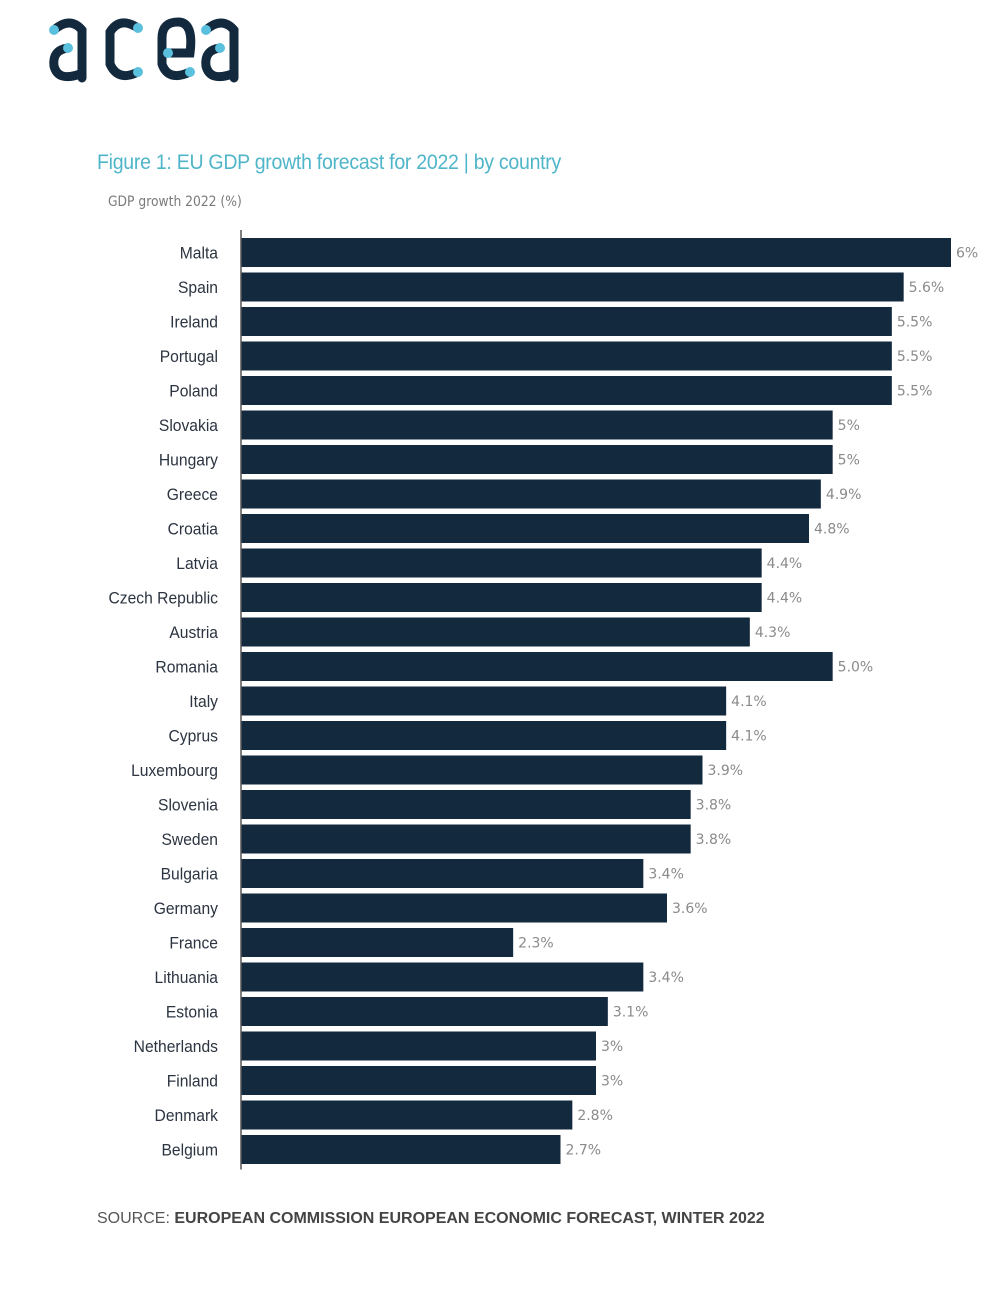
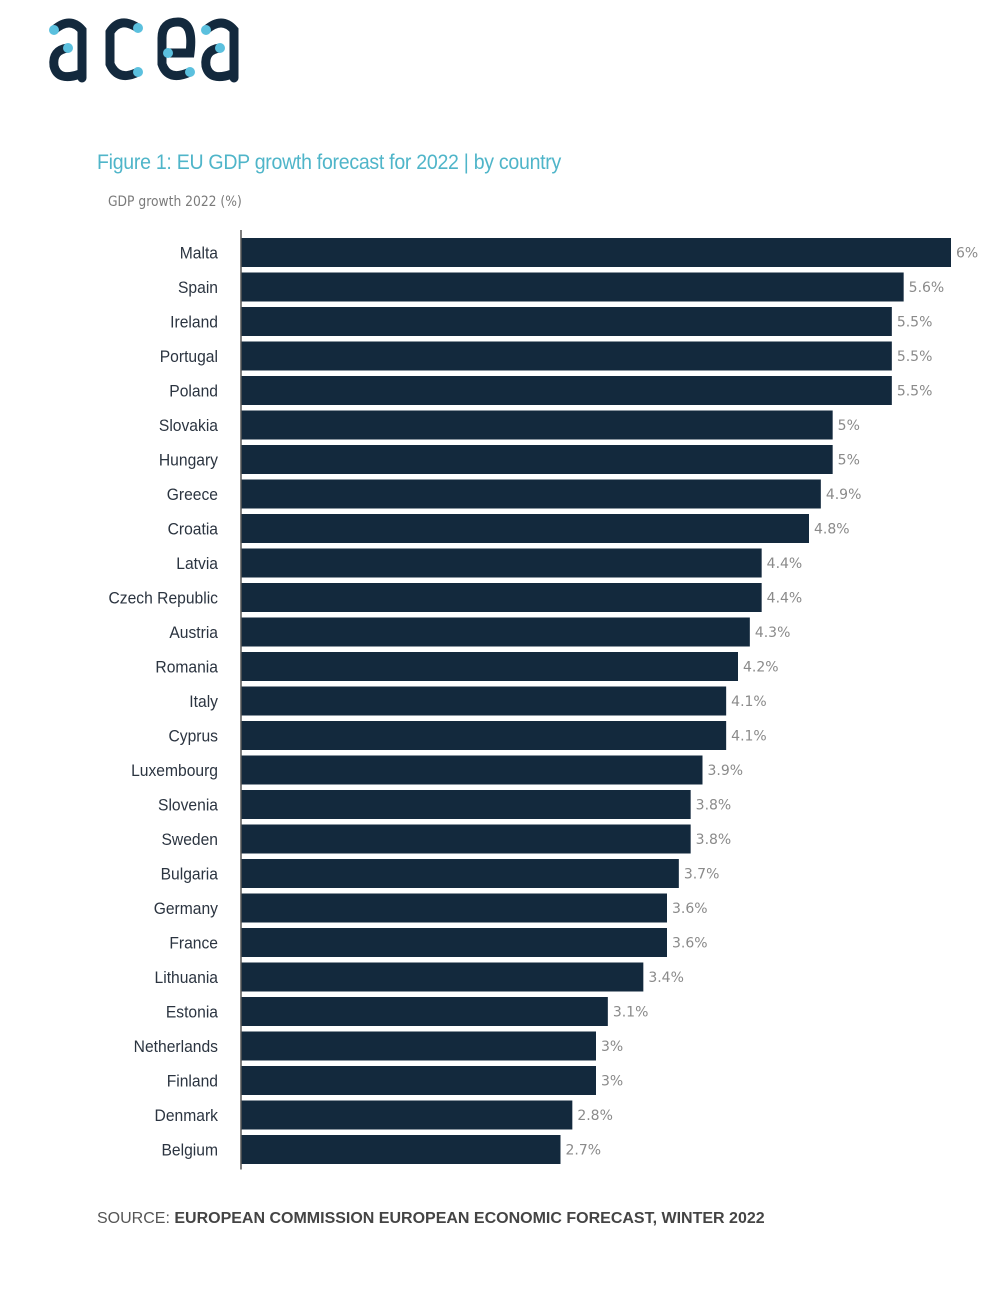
Romania: 5.0% -> 4.2%
Bulgaria: 3.4% -> 3.7%
France: 2.3% -> 3.6%
